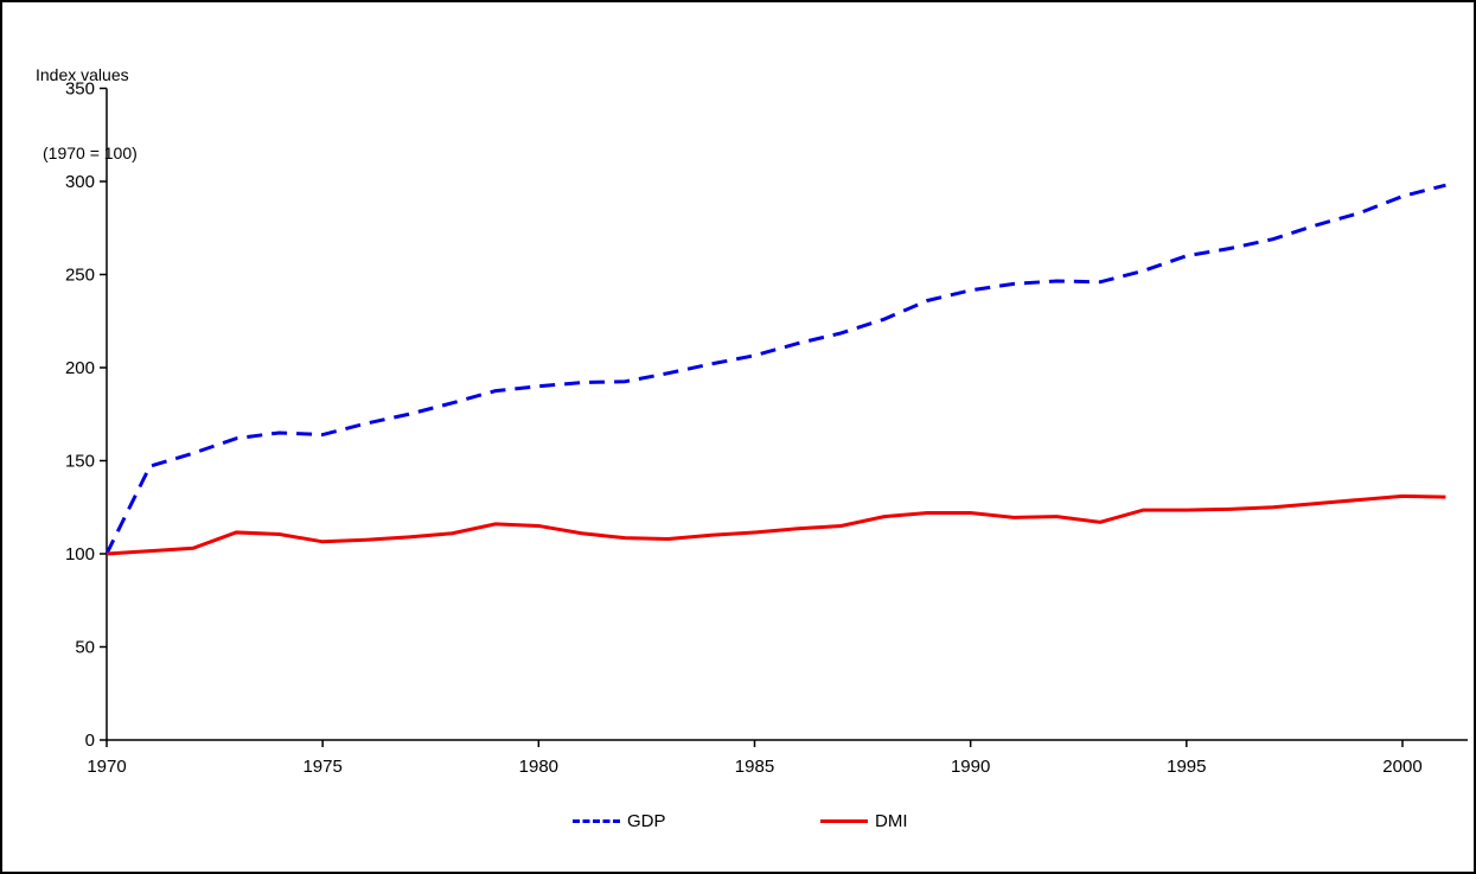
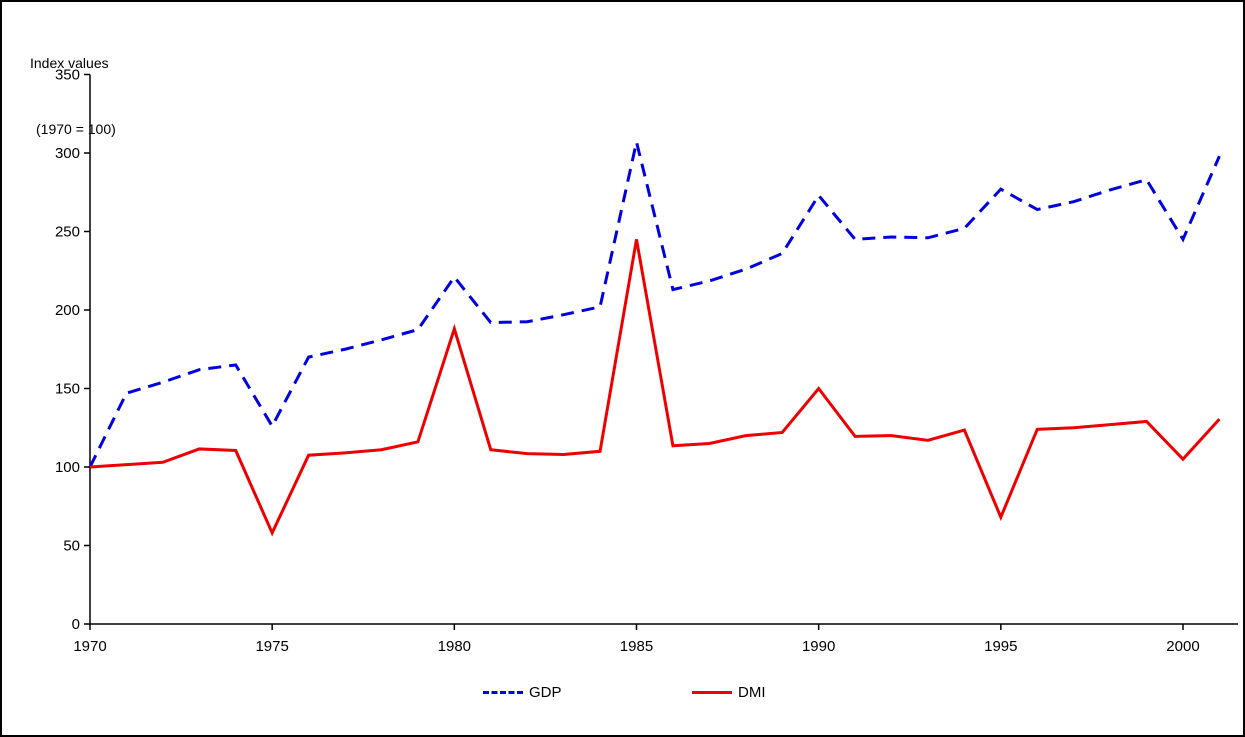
GDP/1975: 164 -> 126
DMI/1975: 106 -> 58
GDP/1980: 190 -> 221
DMI/1980: 115 -> 188
GDP/1985: 206 -> 307
DMI/1985: 112 -> 245
GDP/1990: 242 -> 273
DMI/1990: 122 -> 150
GDP/1995: 260 -> 277
DMI/1995: 124 -> 68
GDP/2000: 292 -> 245
DMI/2000: 131 -> 105
